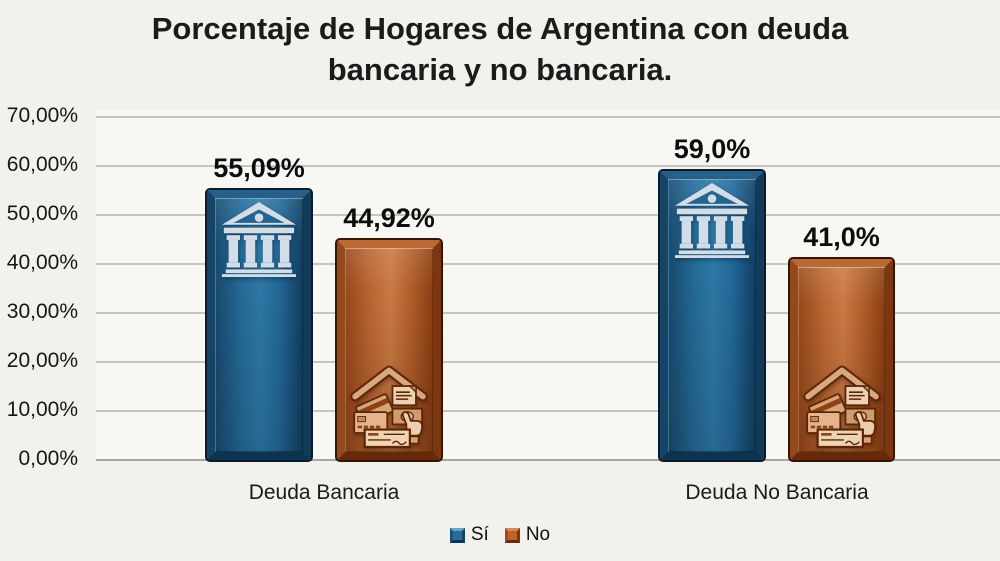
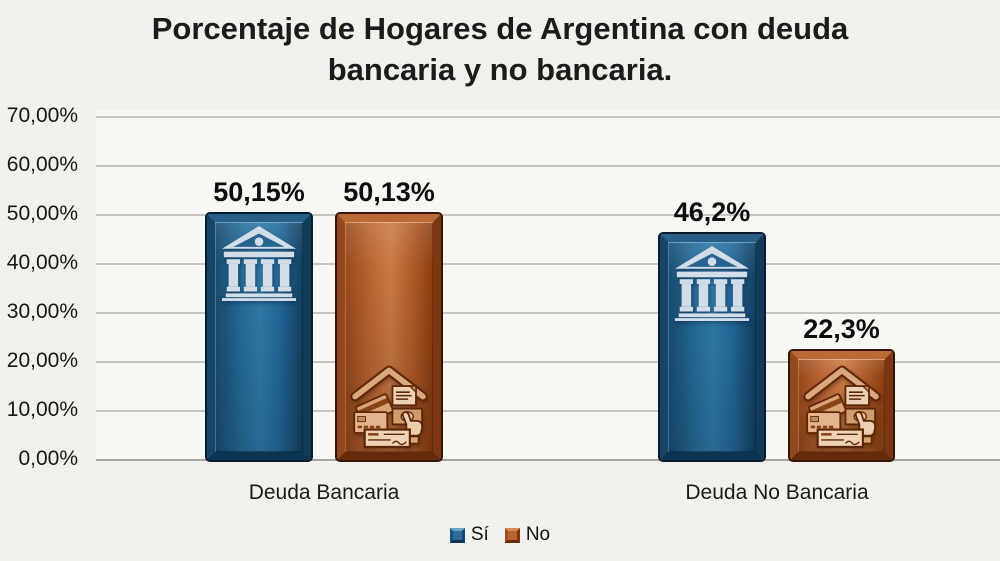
Sí/Deuda Bancaria: 55,09% -> 50,15%
No/Deuda Bancaria: 44,92% -> 50,13%
Sí/Deuda No Bancaria: 59,0% -> 46,2%
No/Deuda No Bancaria: 41,0% -> 22,3%
